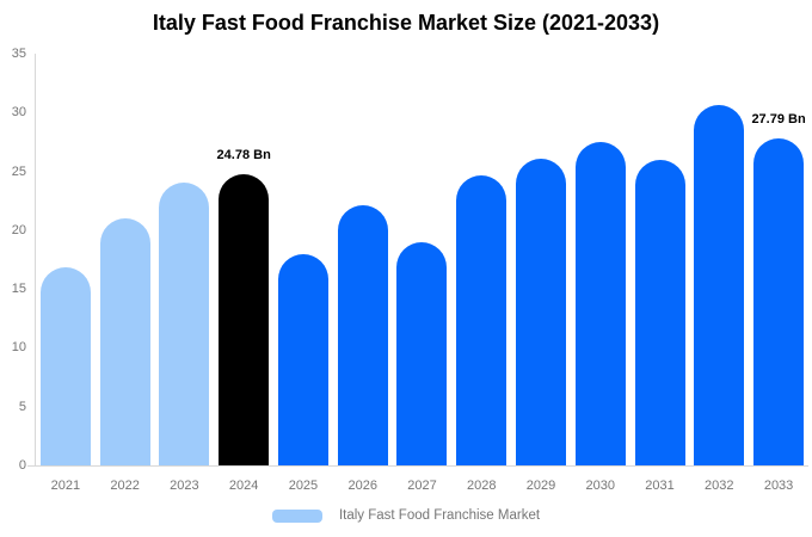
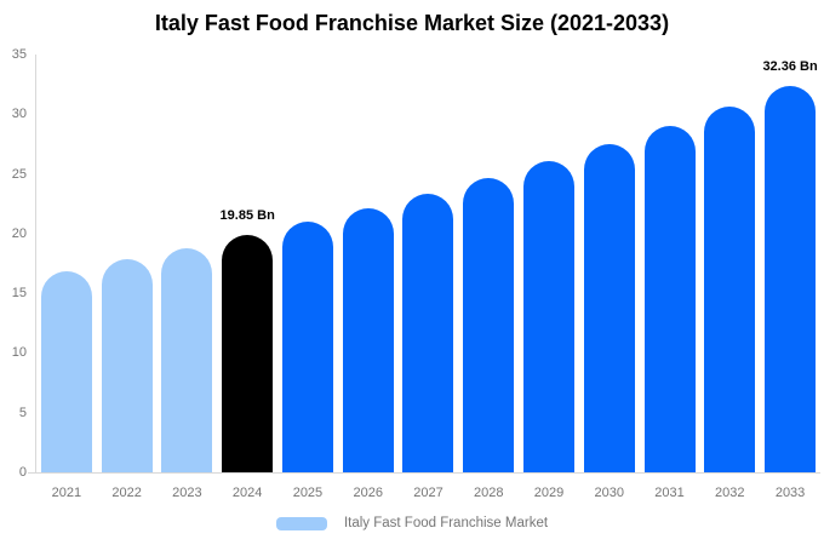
2022: 21 -> 18
2023: 24 -> 19
2024: 24.78 -> 19.85
2025: 18 -> 21
2027: 19 -> 23
2031: 26 -> 29
2033: 27.79 -> 32.36
